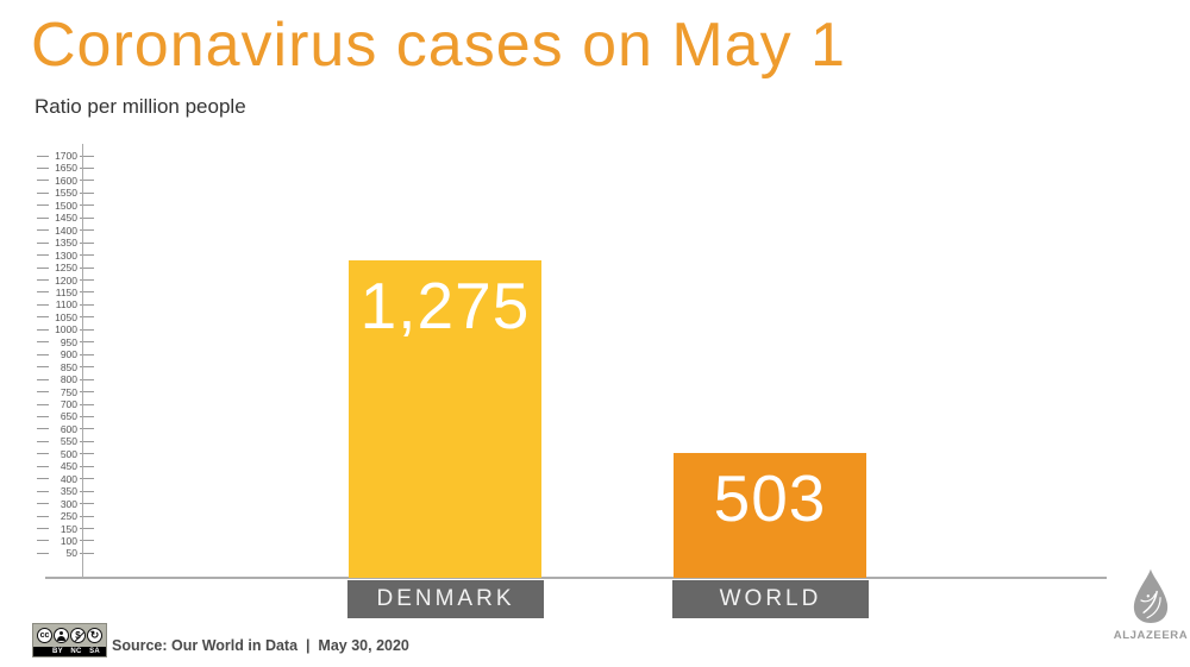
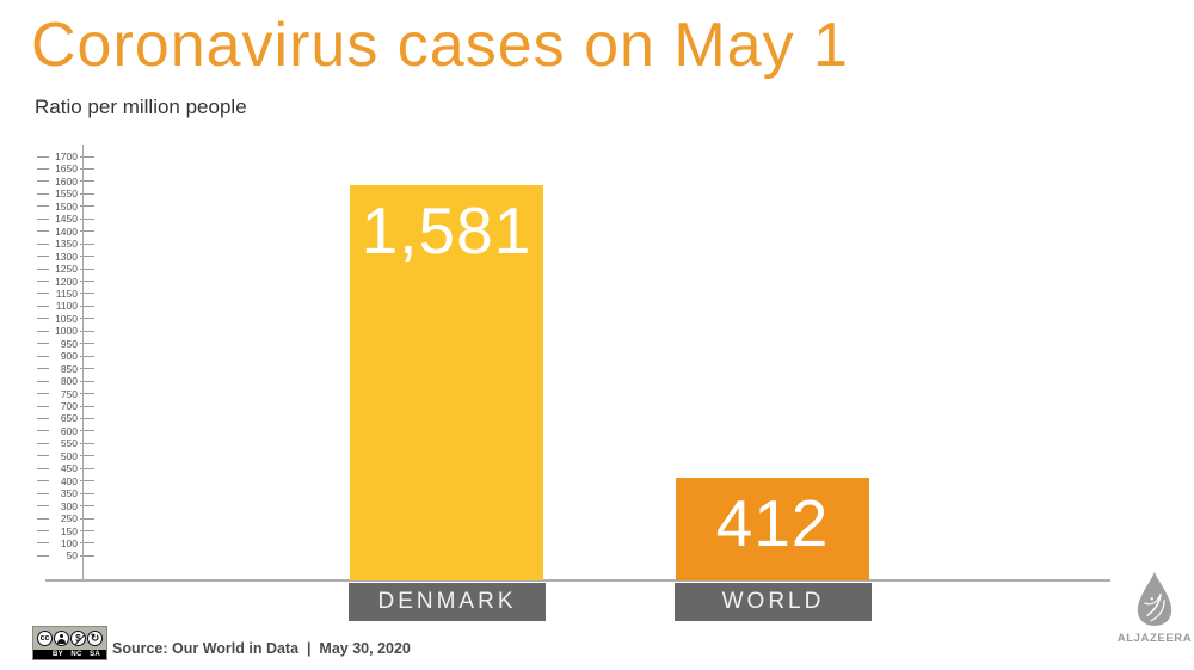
DENMARK: 1,275 -> 1,581
WORLD: 503 -> 412
